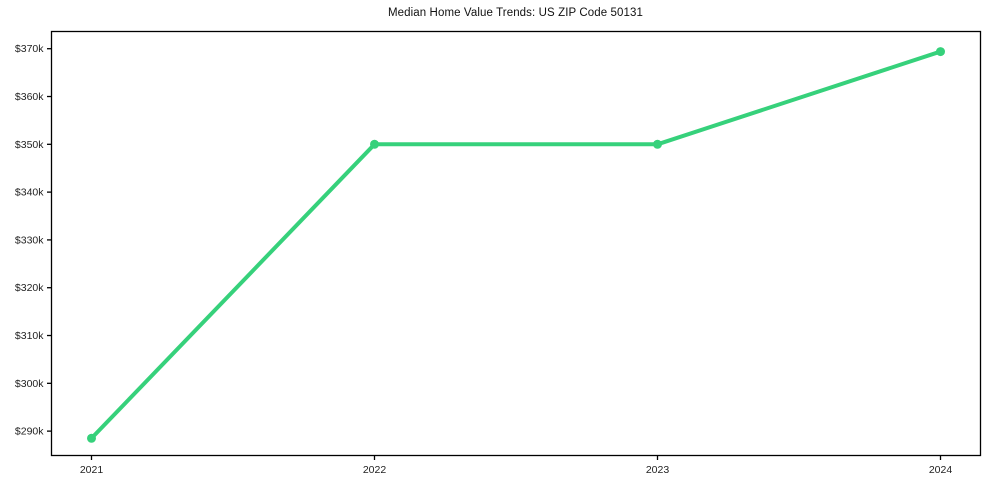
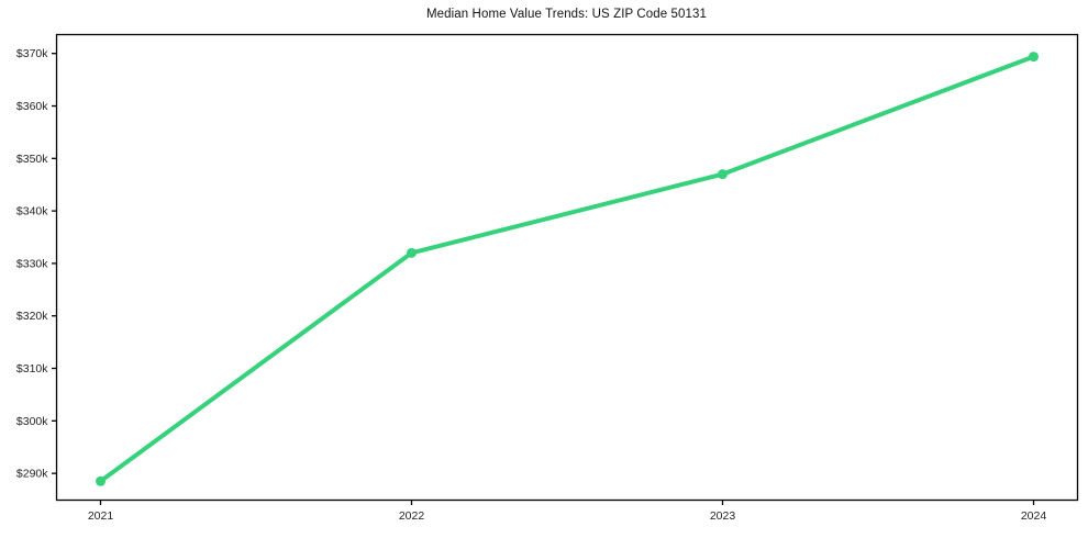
2022: $350k -> $332k
2023: $350k -> $347k
